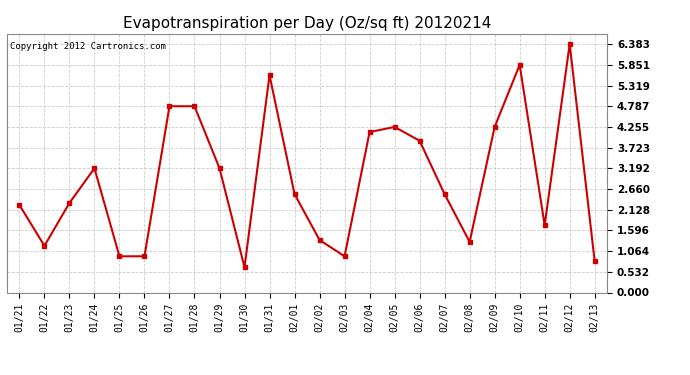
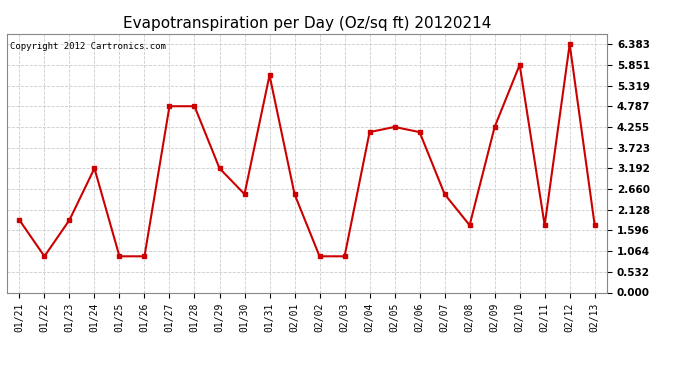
01/21: 2.25 -> 1.86
01/22: 1.20 -> 0.93
01/23: 2.30 -> 1.86
01/30: 0.65 -> 2.53
02/02: 1.35 -> 0.93
02/06: 3.90 -> 4.12
02/08: 1.30 -> 1.73
02/13: 0.80 -> 1.73
